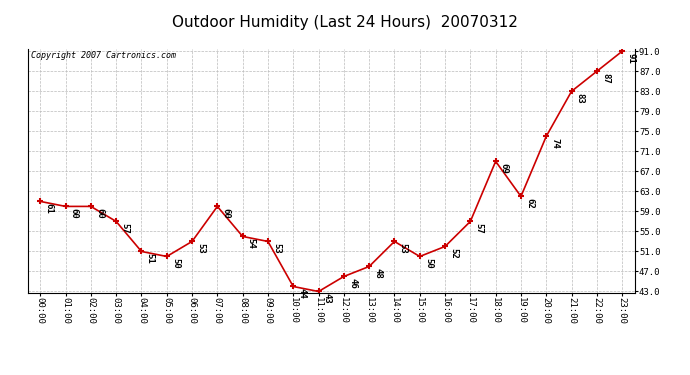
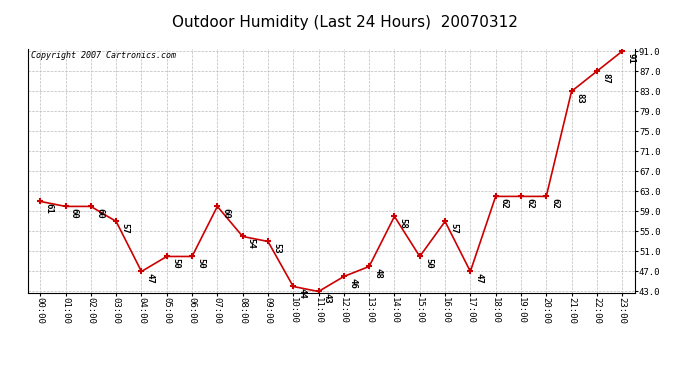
04:00: 51 -> 47
06:00: 53 -> 50
14:00: 53 -> 58
16:00: 52 -> 57
17:00: 57 -> 47
18:00: 69 -> 62
20:00: 74 -> 62
